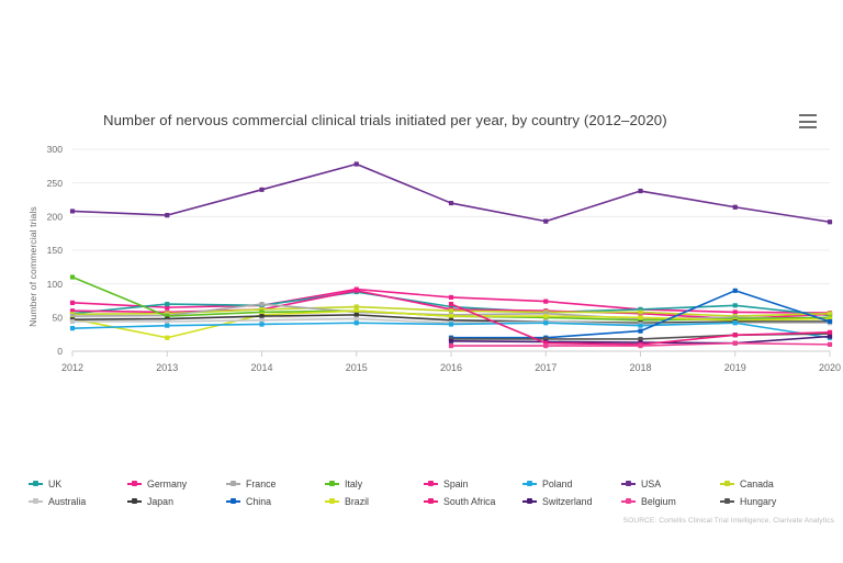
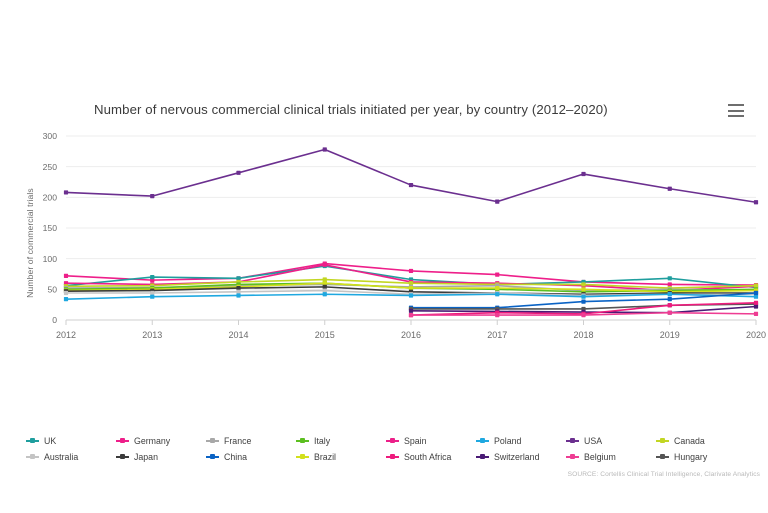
Italy/2012: 110 -> 50
Brazil/2013: 20 -> 50
France/2014: 70 -> 60
South Africa/2016: 70 -> 10
China/2019: 90 -> 30
Poland/2020: 20 -> 40
